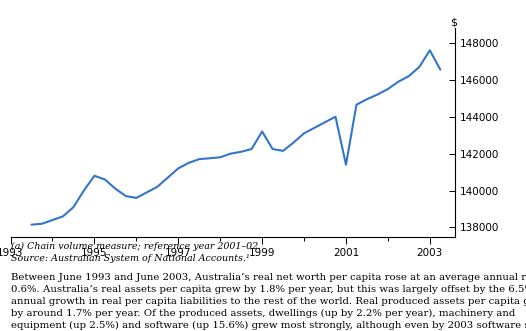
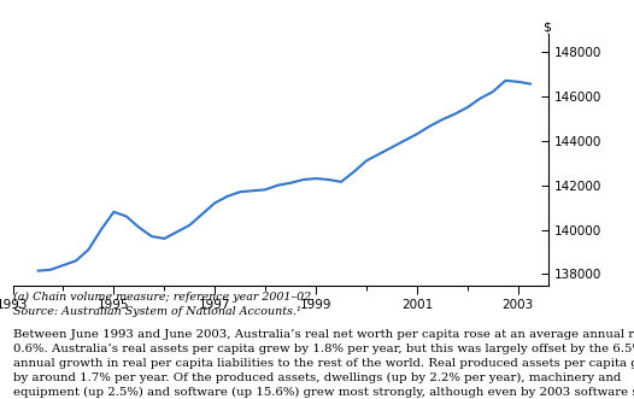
1999: 143200 -> 142300
2001: 141400 -> 144300
2003: 147600 -> 146600
